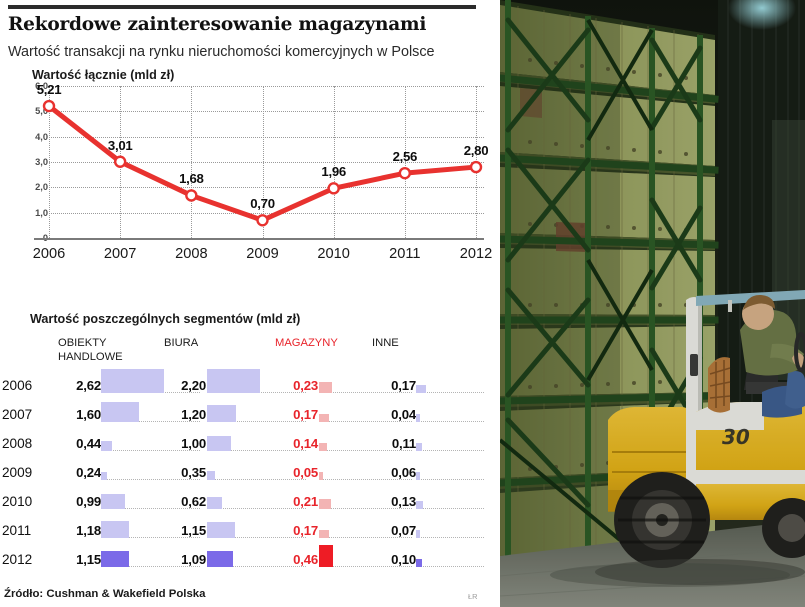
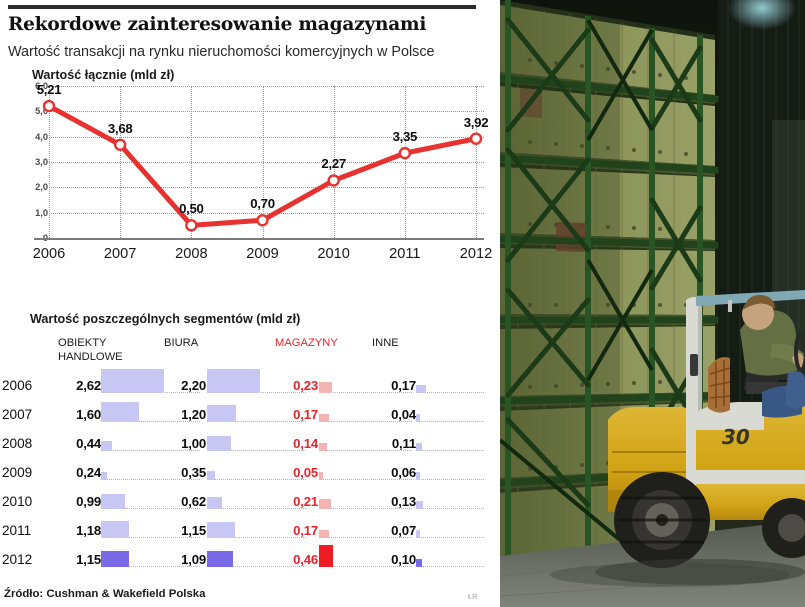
Wartość łącznie (mld zł)/2007: 3,01 -> 3,68
Wartość łącznie (mld zł)/2008: 1,68 -> 0,50
Wartość łącznie (mld zł)/2010: 1,96 -> 2,27
Wartość łącznie (mld zł)/2011: 2,56 -> 3,35
Wartość łącznie (mld zł)/2012: 2,80 -> 3,92
